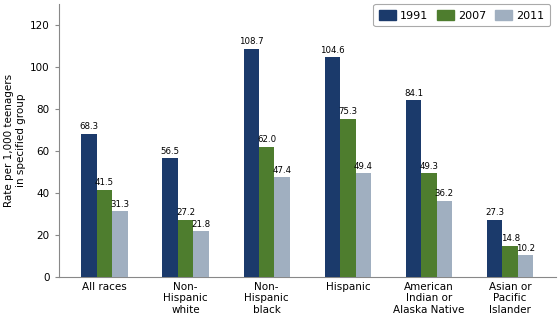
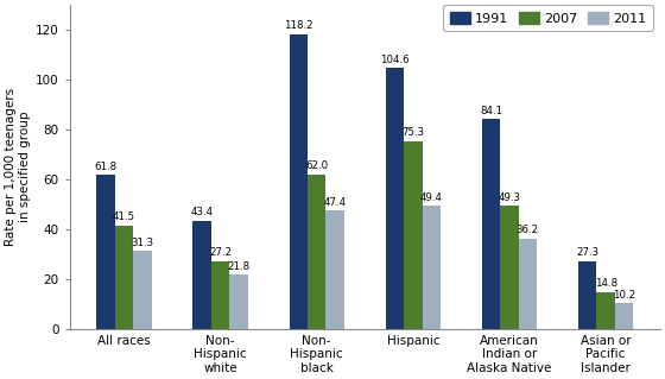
1991/All races: 68.3 -> 61.8
1991/Non- Hispanic white: 56.5 -> 43.4
1991/Non- Hispanic black: 108.7 -> 118.2
